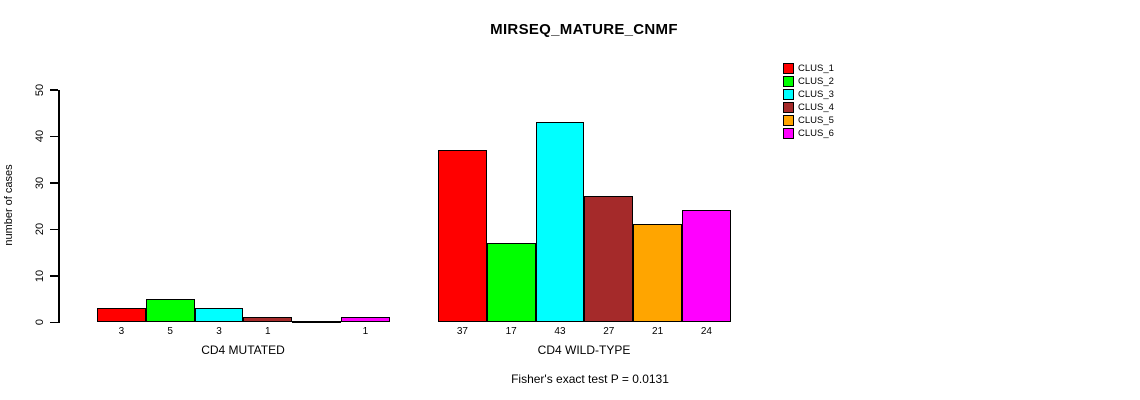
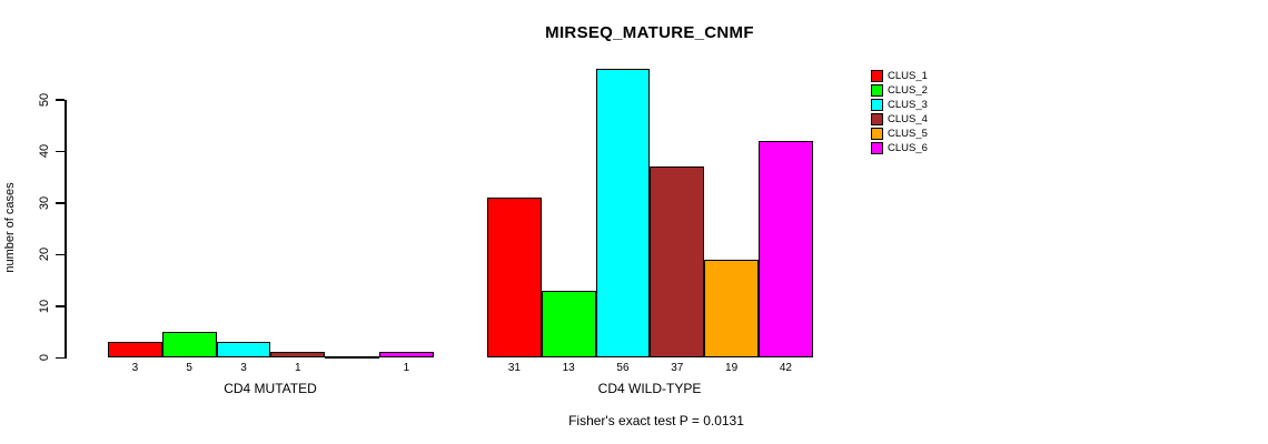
CLUS_1/CD4 WILD-TYPE: 37 -> 31
CLUS_2/CD4 WILD-TYPE: 17 -> 13
CLUS_3/CD4 WILD-TYPE: 43 -> 56
CLUS_4/CD4 WILD-TYPE: 27 -> 37
CLUS_5/CD4 WILD-TYPE: 21 -> 19
CLUS_6/CD4 WILD-TYPE: 24 -> 42
